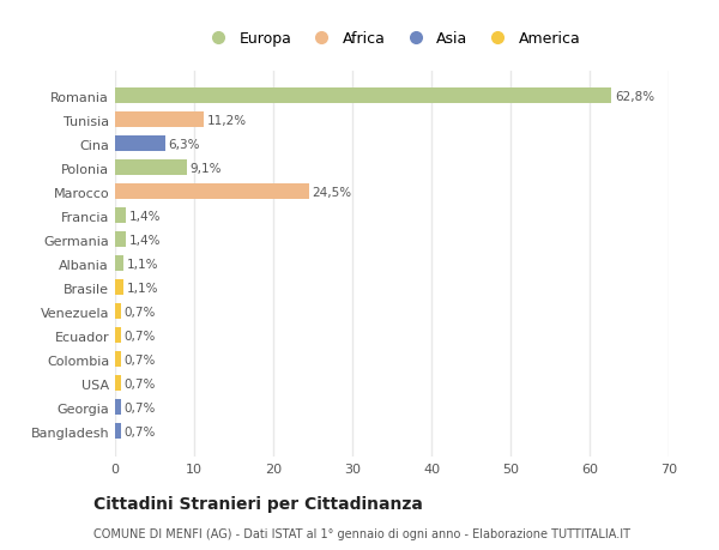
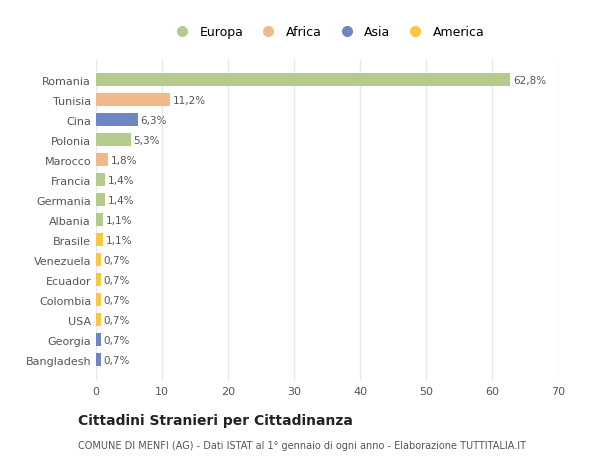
Polonia: 9,1% -> 5,3%
Marocco: 24,5% -> 1,8%
